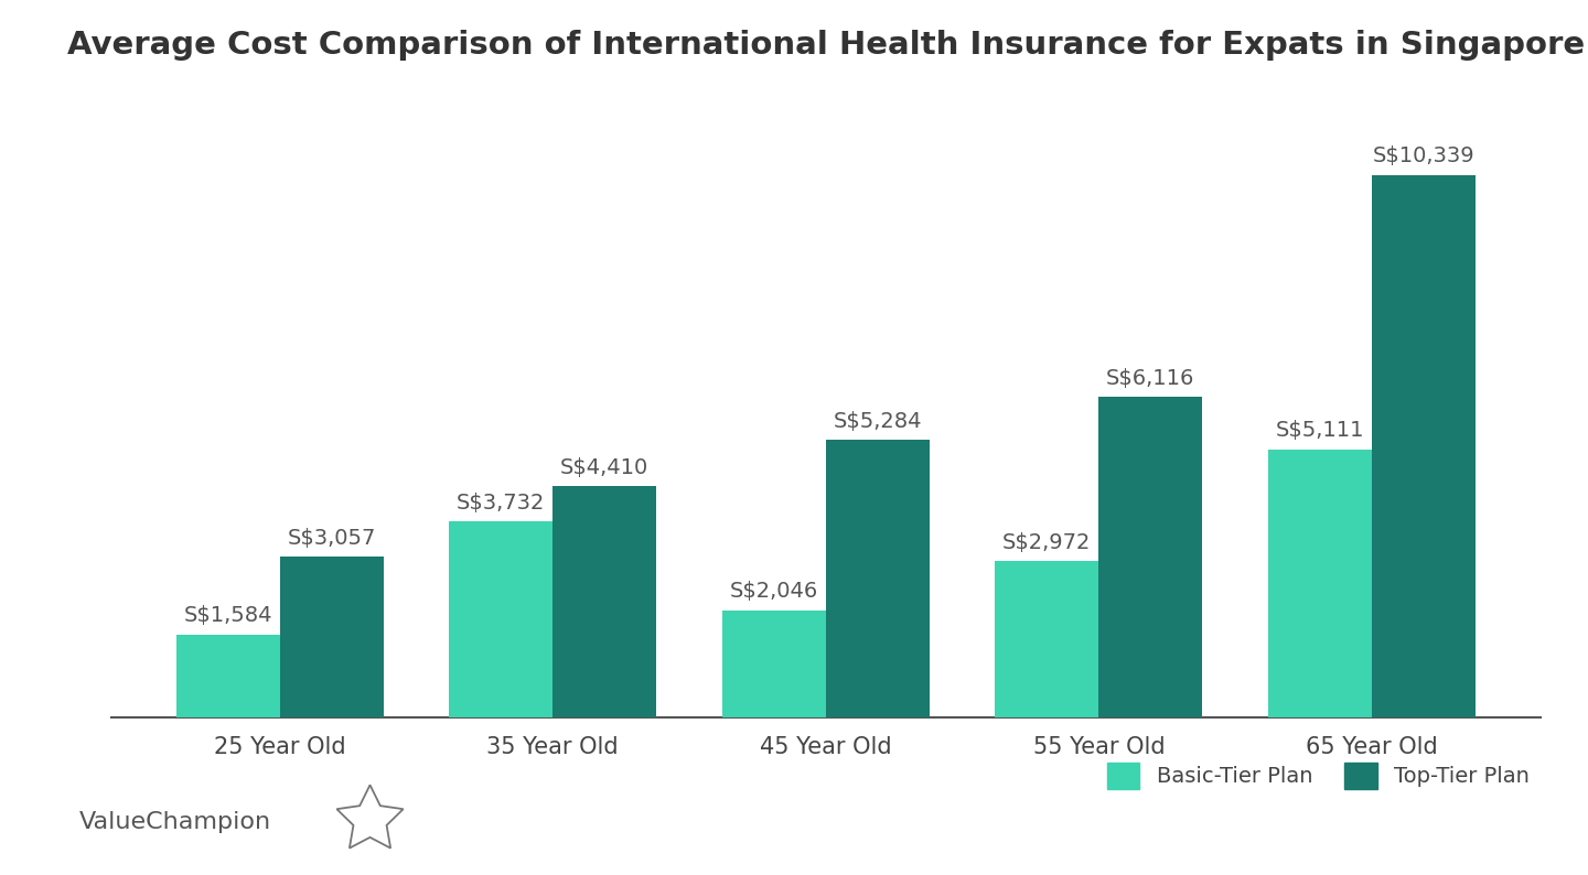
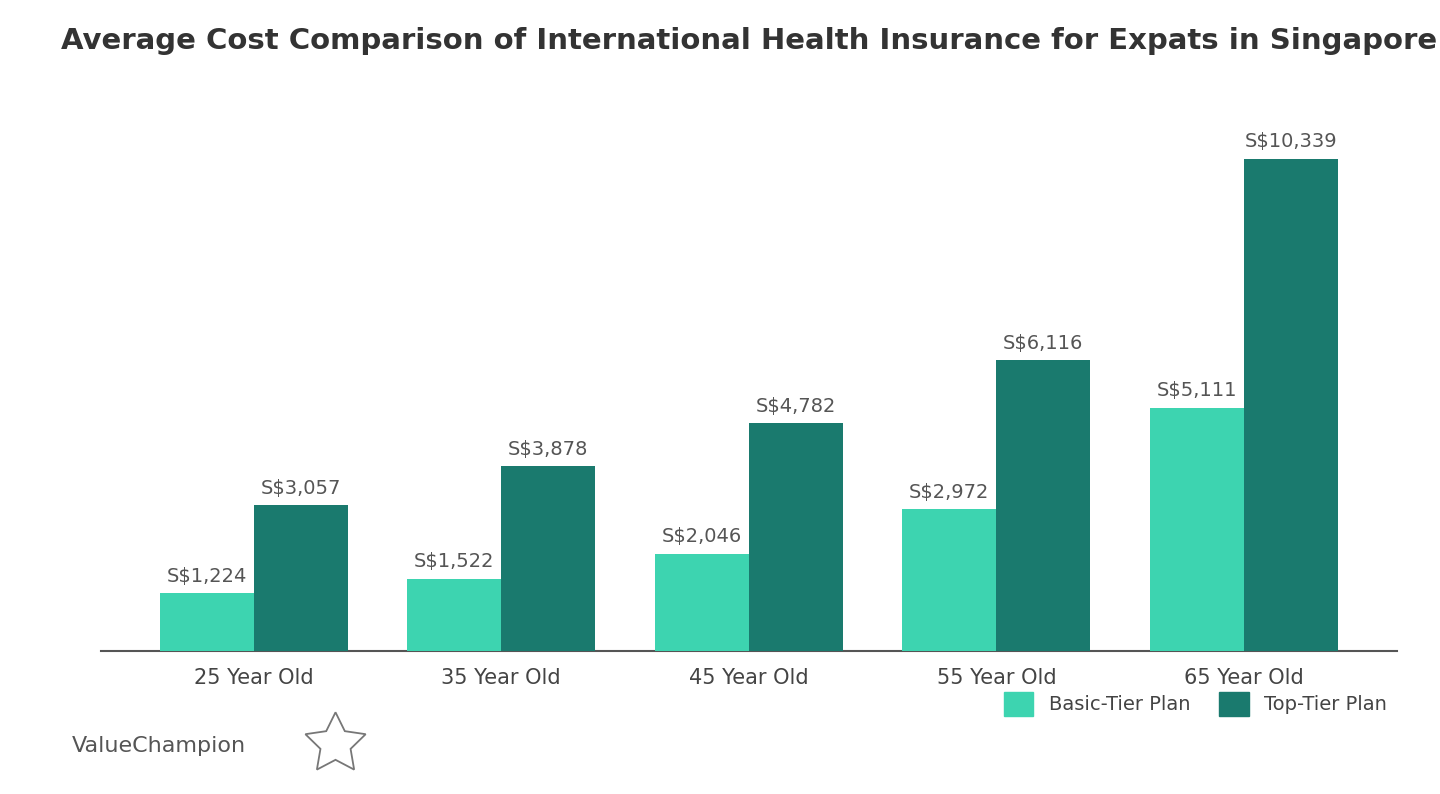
Basic-Tier Plan/25 Year Old: S$1,584 -> S$1,224
Basic-Tier Plan/35 Year Old: S$3,732 -> S$1,522
Top-Tier Plan/35 Year Old: S$4,410 -> S$3,878
Top-Tier Plan/45 Year Old: S$5,284 -> S$4,782
